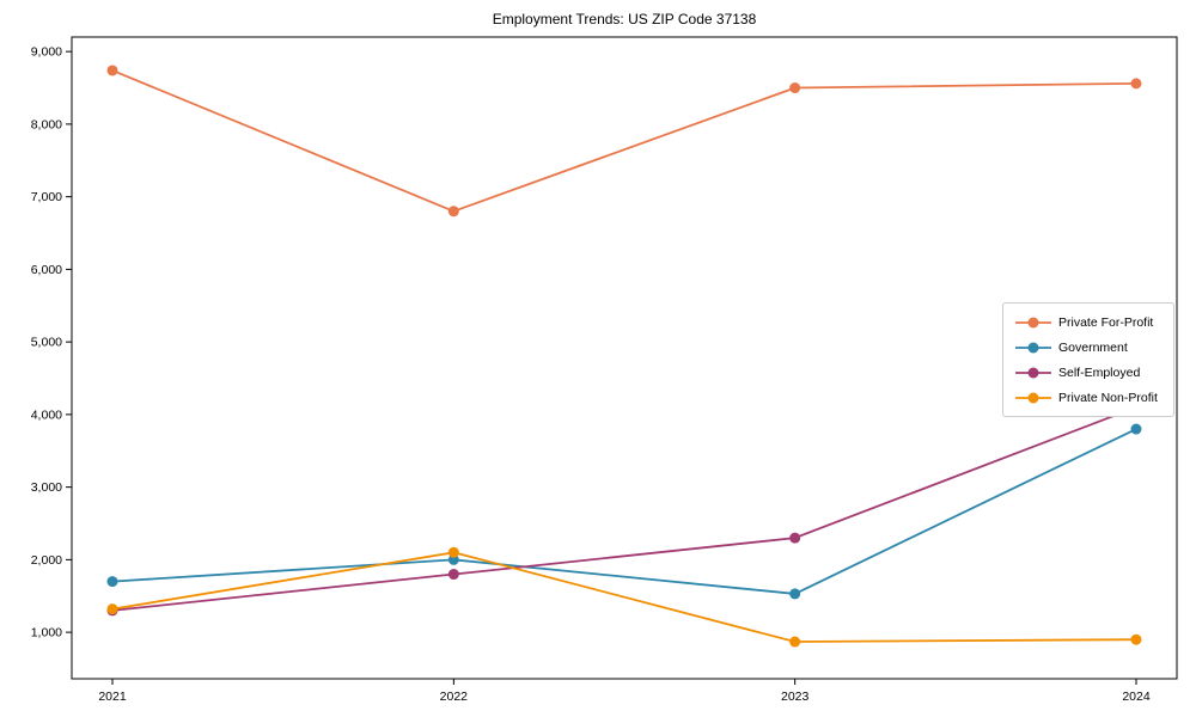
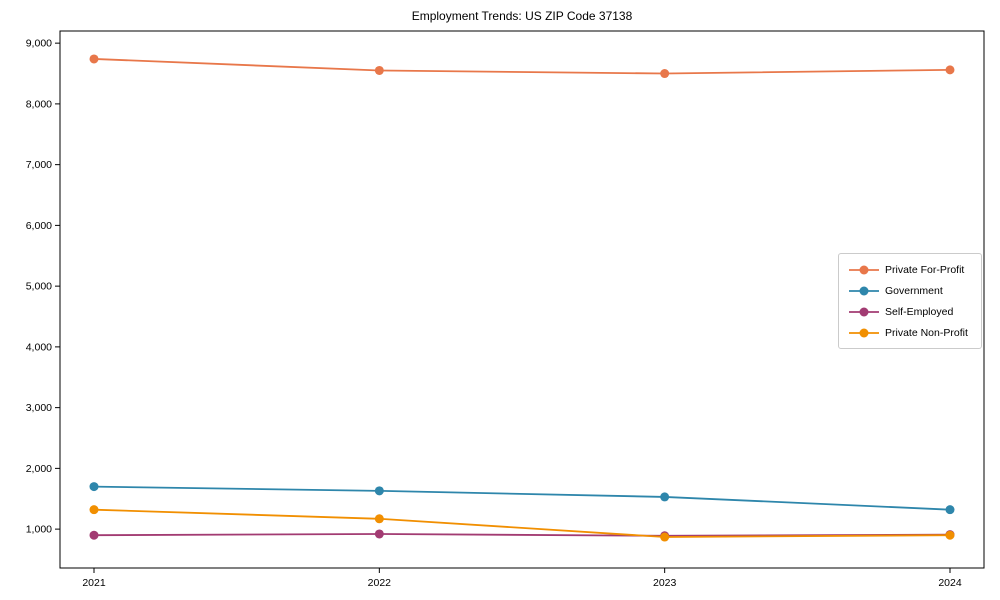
Self-Employed/2021: 1300 -> 900
Private For-Profit/2022: 6800 -> 8600
Government/2022: 2000 -> 1600
Self-Employed/2022: 1800 -> 900
Private Non-Profit/2022: 2100 -> 1200
Self-Employed/2023: 2300 -> 900
Government/2024: 3800 -> 1300
Self-Employed/2024: 4100 -> 900
